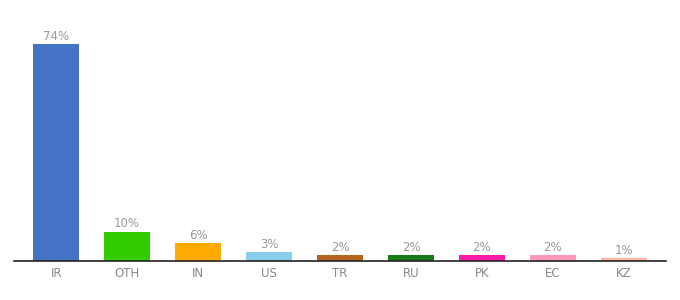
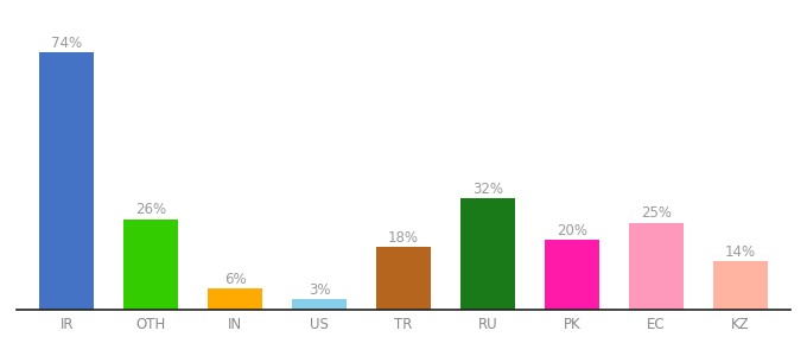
OTH: 10% -> 26%
TR: 2% -> 18%
RU: 2% -> 32%
PK: 2% -> 20%
EC: 2% -> 25%
KZ: 1% -> 14%
